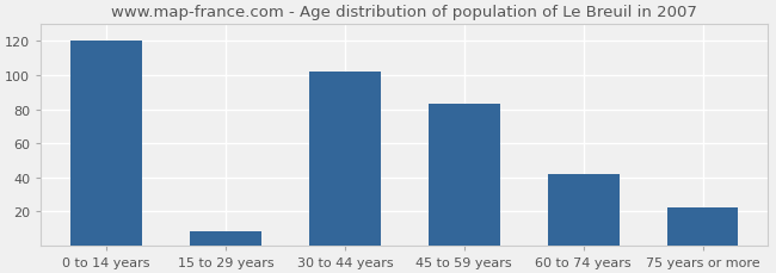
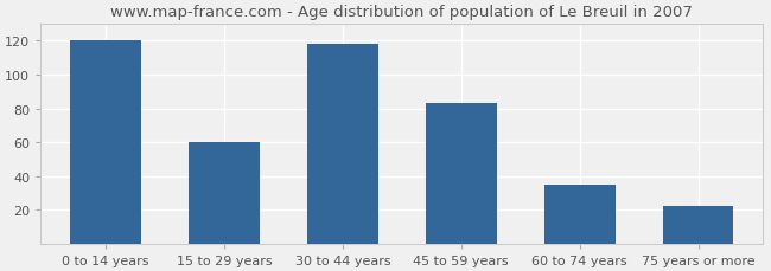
15 to 29 years: 8 -> 60
30 to 44 years: 102 -> 118
60 to 74 years: 42 -> 35
